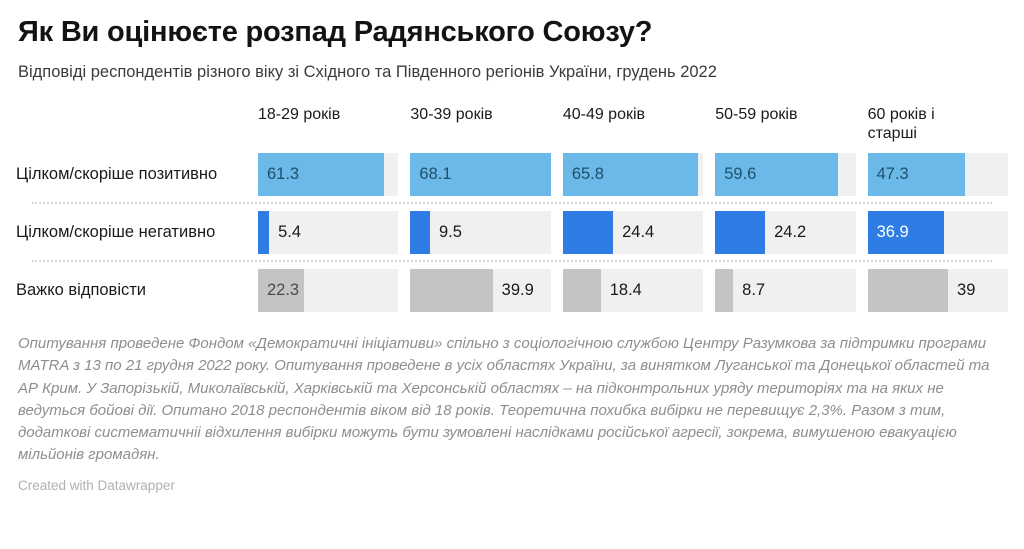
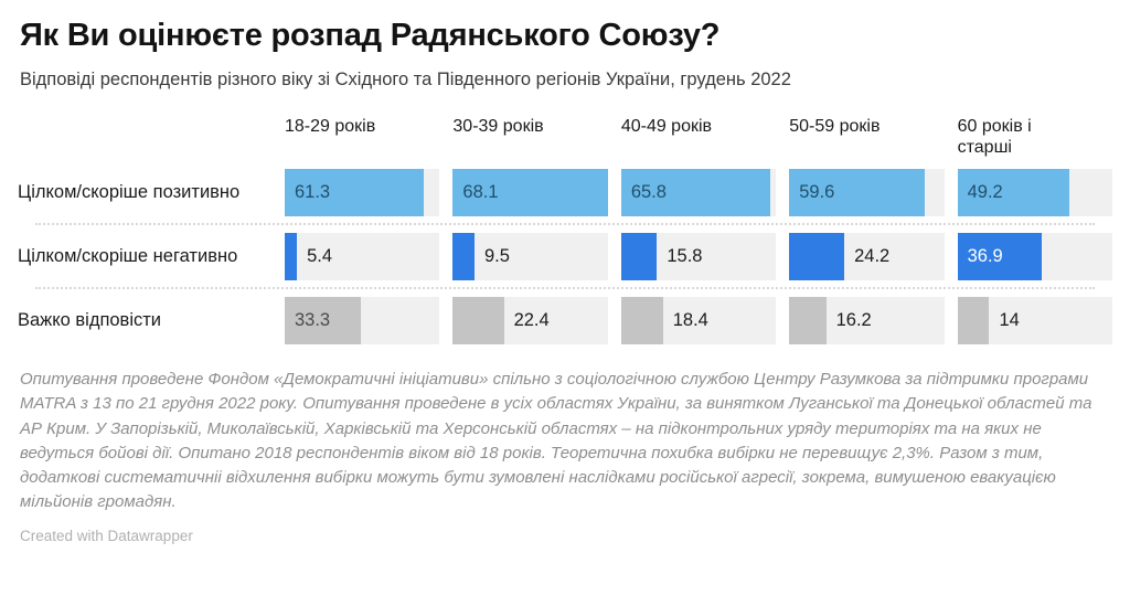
Важко відповісти/18-29 років: 22.3 -> 33.3
Важко відповісти/30-39 років: 39.9 -> 22.4
Цілком/скоріше негативно/40-49 років: 24.4 -> 15.8
Важко відповісти/50-59 років: 8.7 -> 16.2
Цілком/скоріше позитивно/60 років і старші: 47.3 -> 49.2
Важко відповісти/60 років і старші: 39 -> 14
